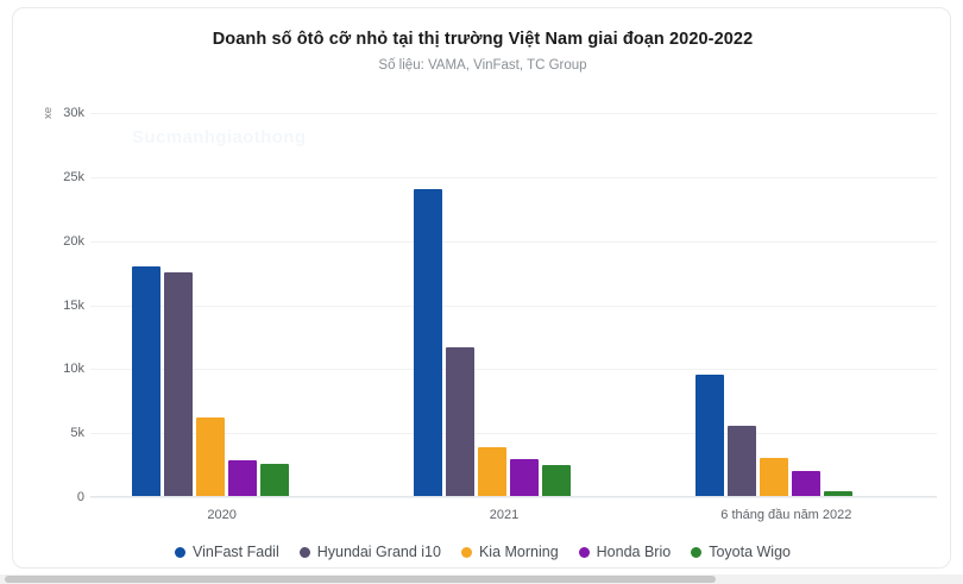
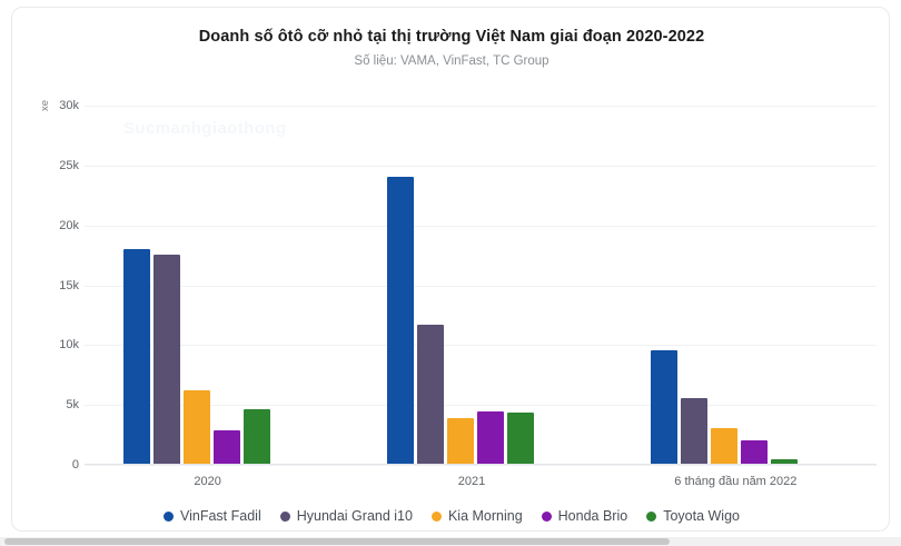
Toyota Wigo/2020: 2.6k -> 4.6k
Honda Brio/2021: 3.0k -> 4.5k
Toyota Wigo/2021: 2.5k -> 4.4k
